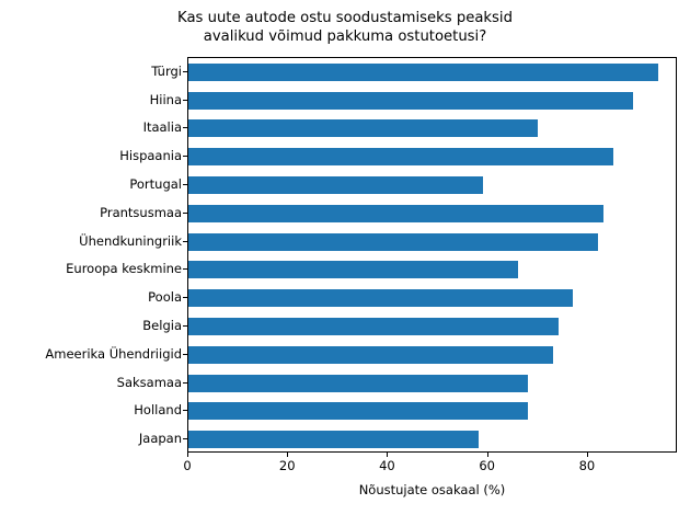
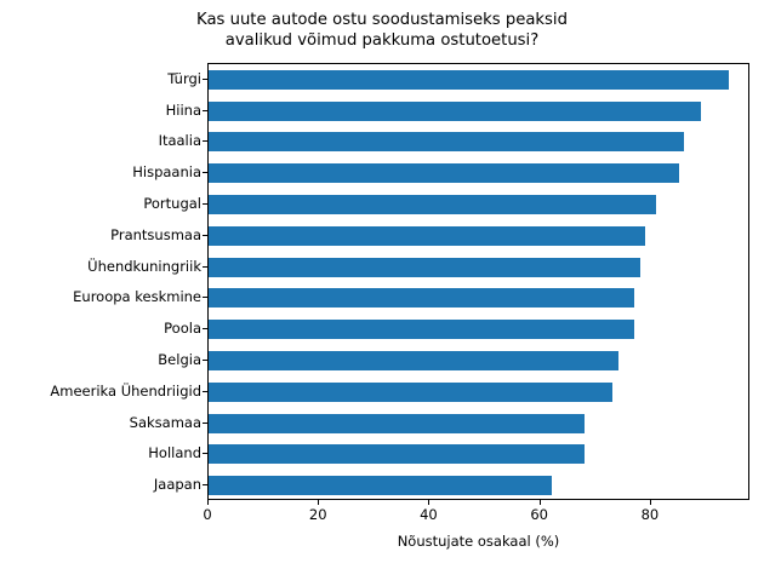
Itaalia: 70 -> 86
Portugal: 59 -> 81
Prantsusmaa: 83 -> 79
Ühendkuningriik: 82 -> 78
Euroopa keskmine: 66 -> 77
Jaapan: 58 -> 62
